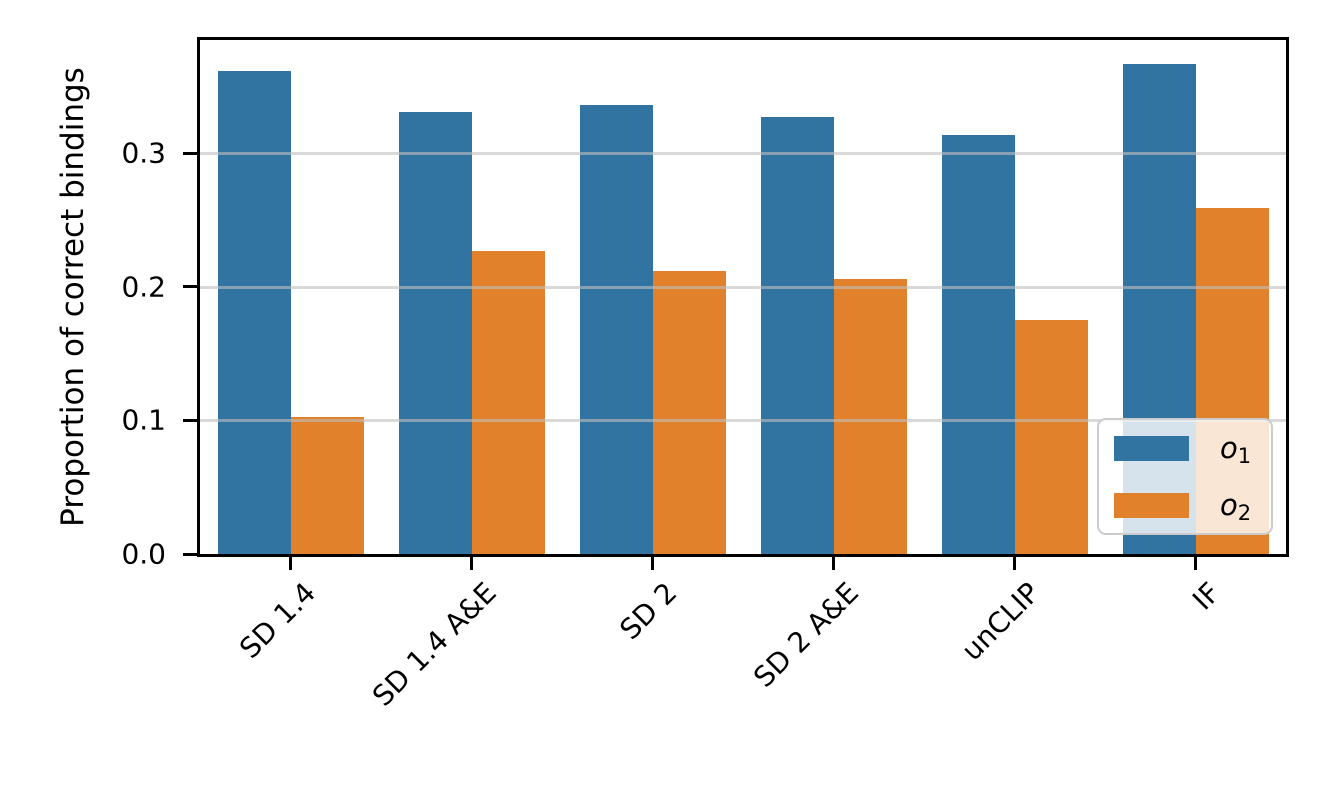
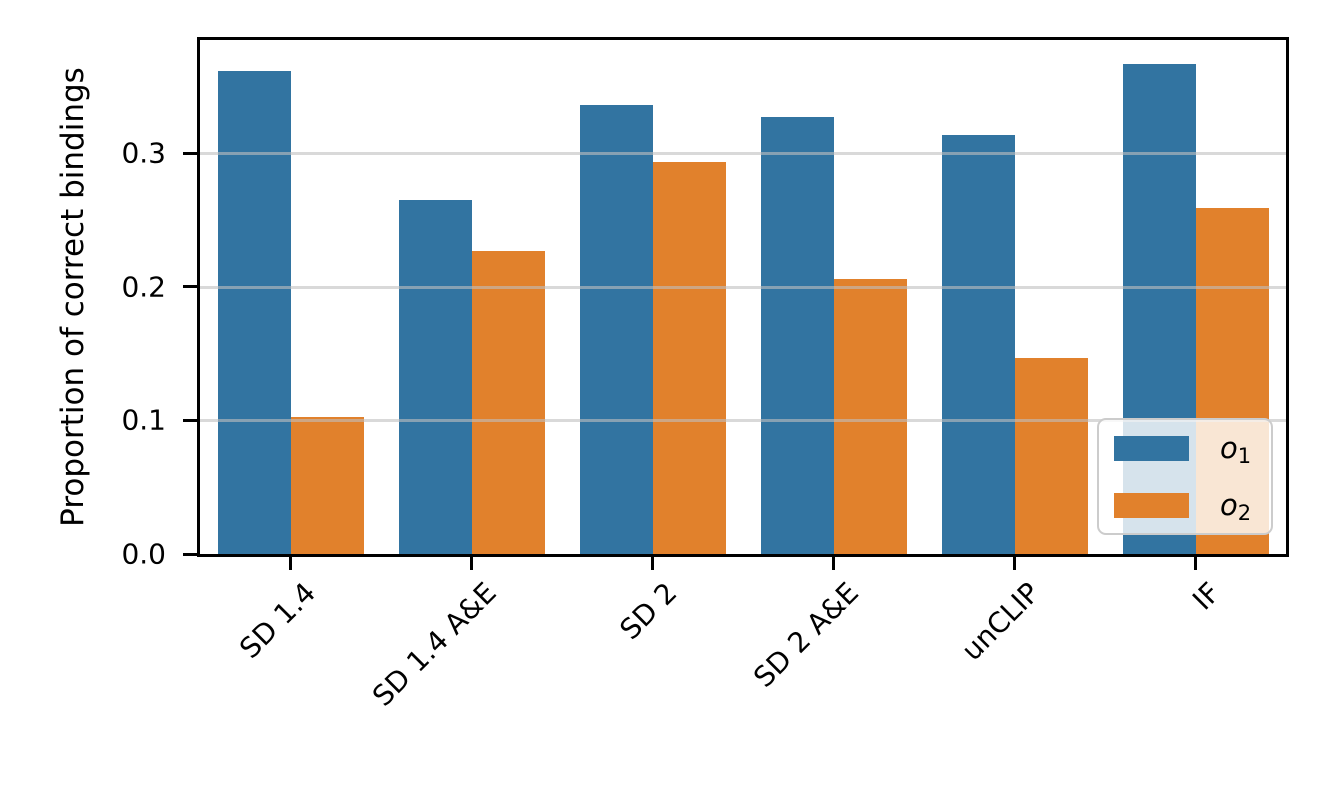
o1/SD 1.4 A&E: 0.331 -> 0.265
o2/SD 2: 0.212 -> 0.294
o2/unCLIP: 0.175 -> 0.147
